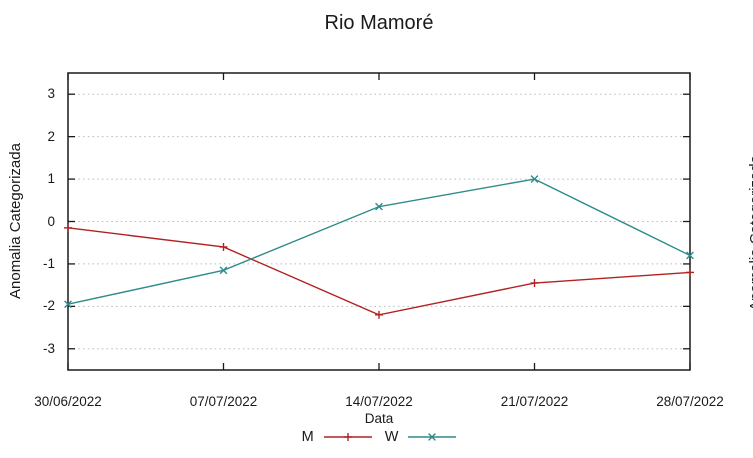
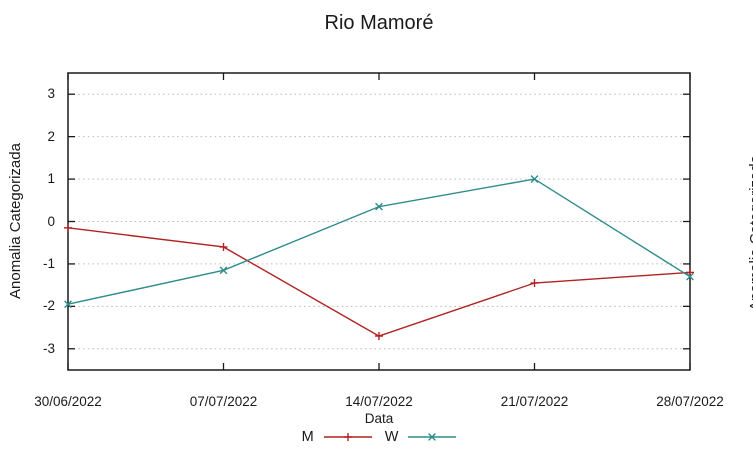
M/14/07/2022: -2.2 -> -2.7
W/28/07/2022: -0.8 -> -1.3
